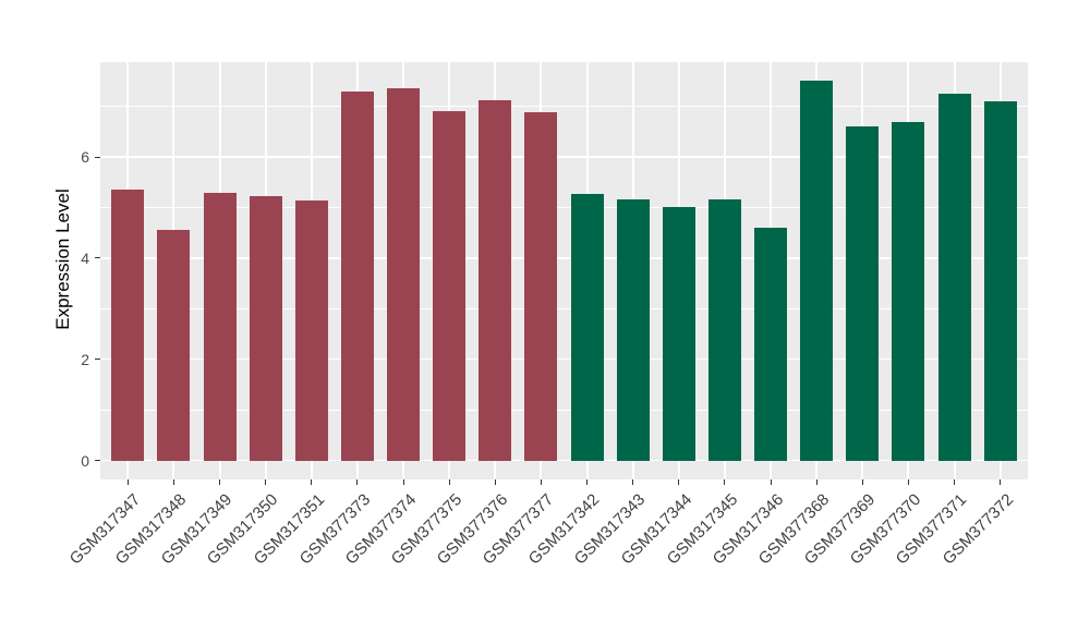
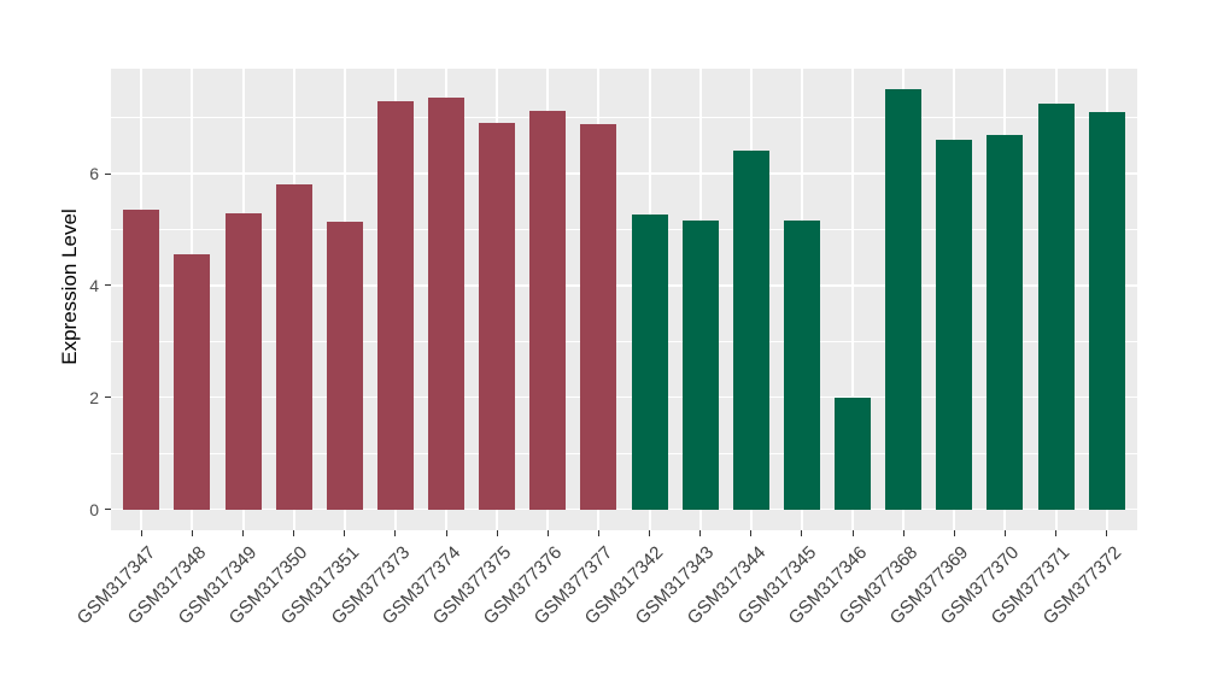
GSM317350: 5.2 -> 5.8
GSM317344: 5.0 -> 6.4
GSM317346: 4.6 -> 2.0
